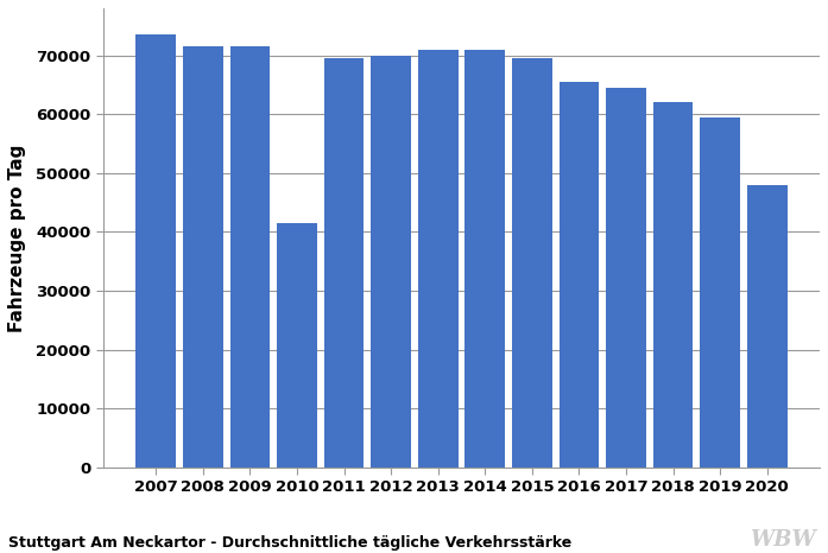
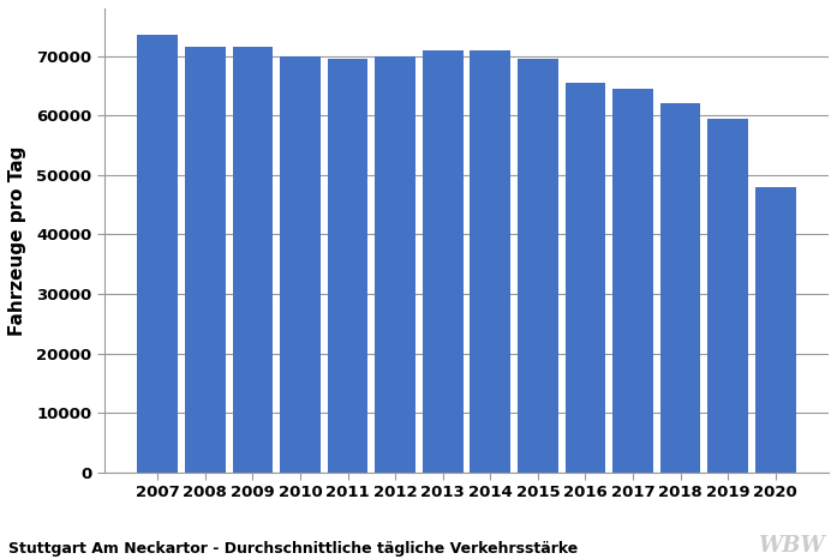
2010: 41500 -> 70000
